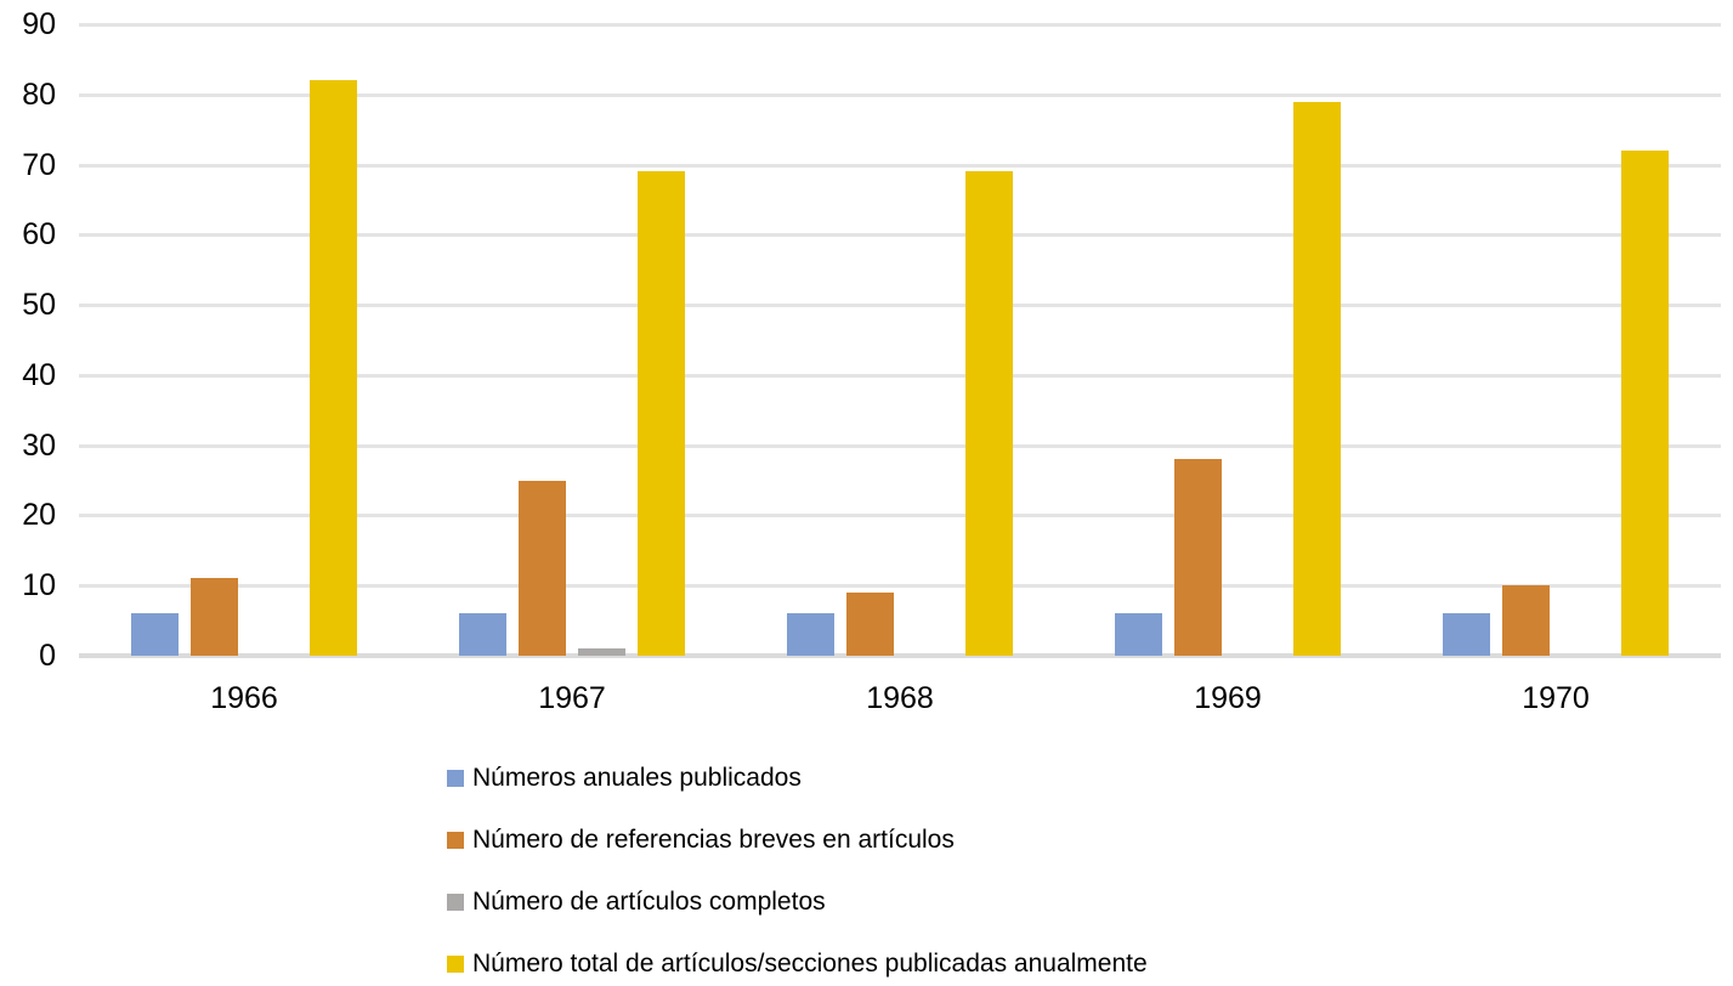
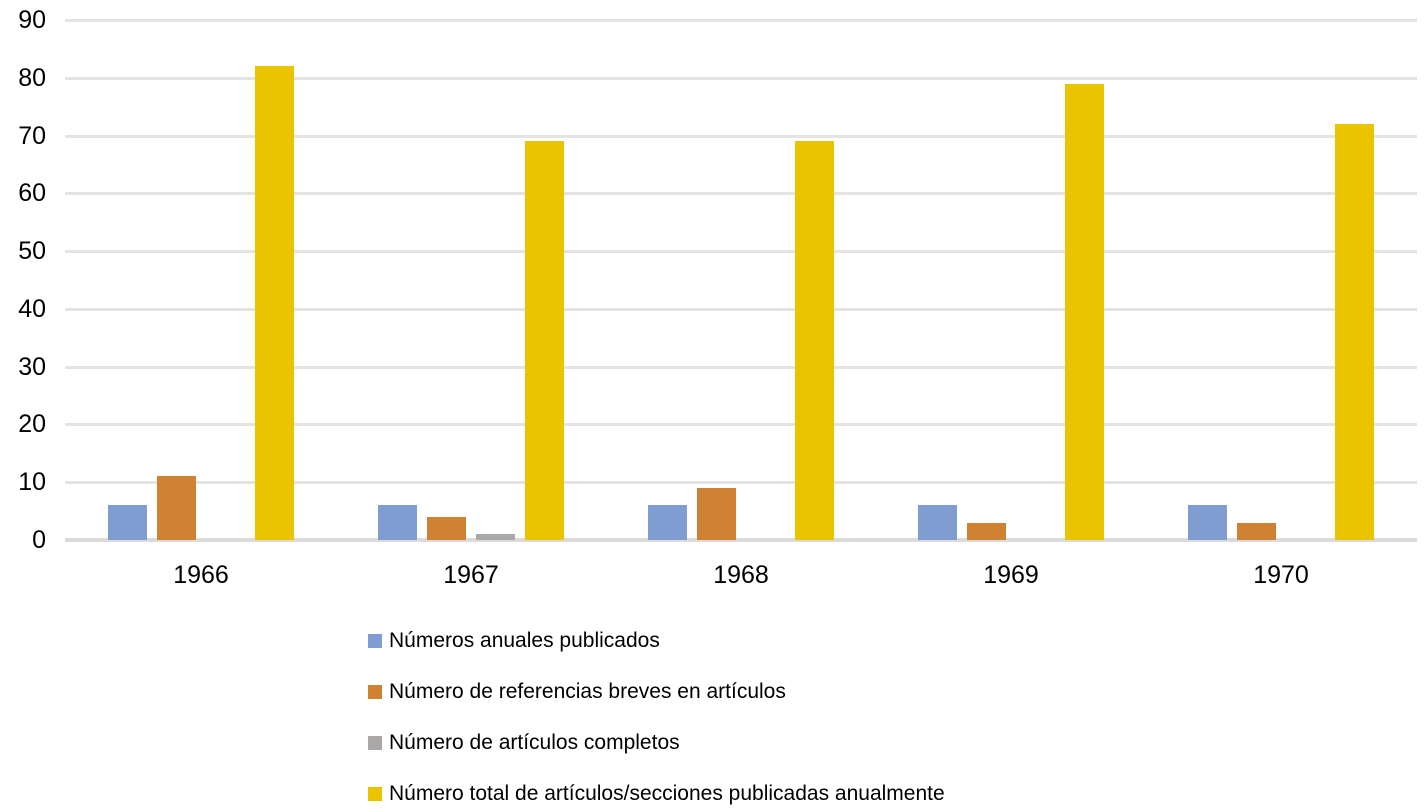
Número de referencias breves en artículos/1967: 25 -> 4
Número de referencias breves en artículos/1969: 28 -> 3
Número de referencias breves en artículos/1970: 10 -> 3
